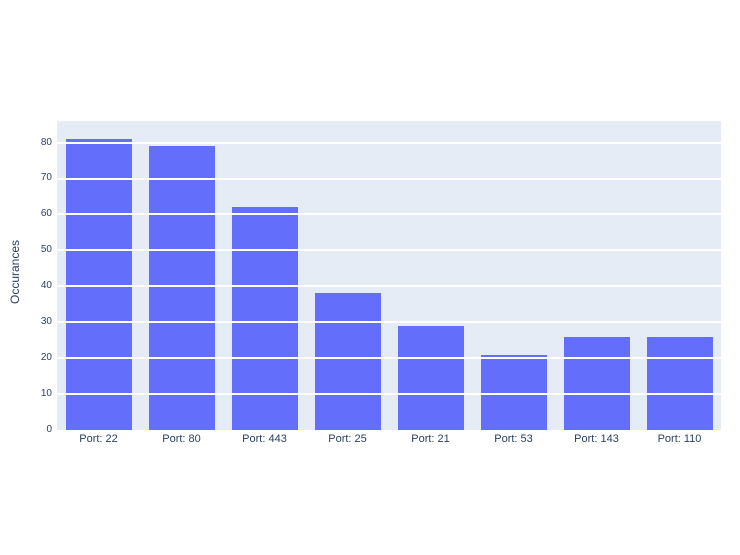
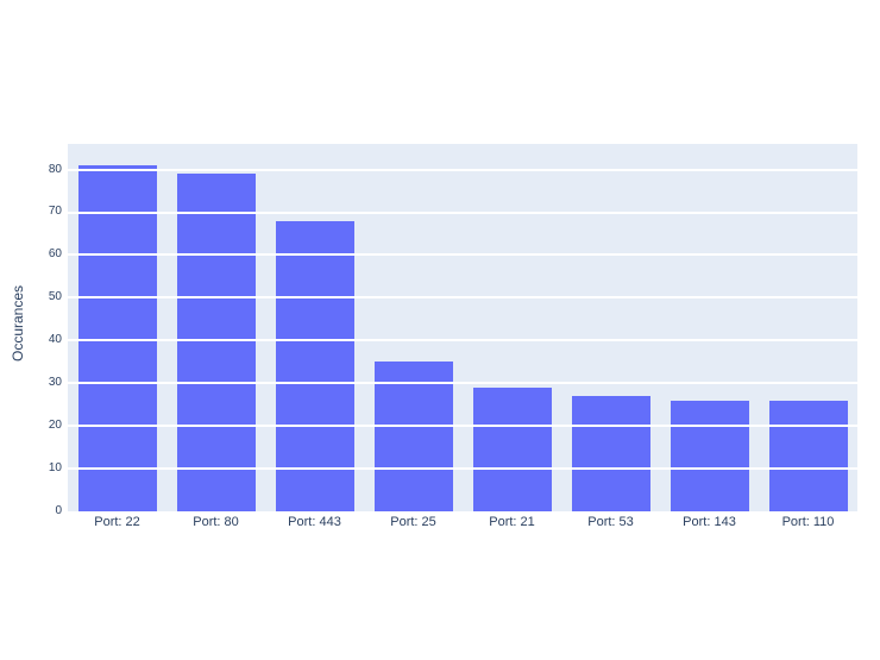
Port: 443: 62 -> 68
Port: 25: 38 -> 35
Port: 53: 21 -> 27
